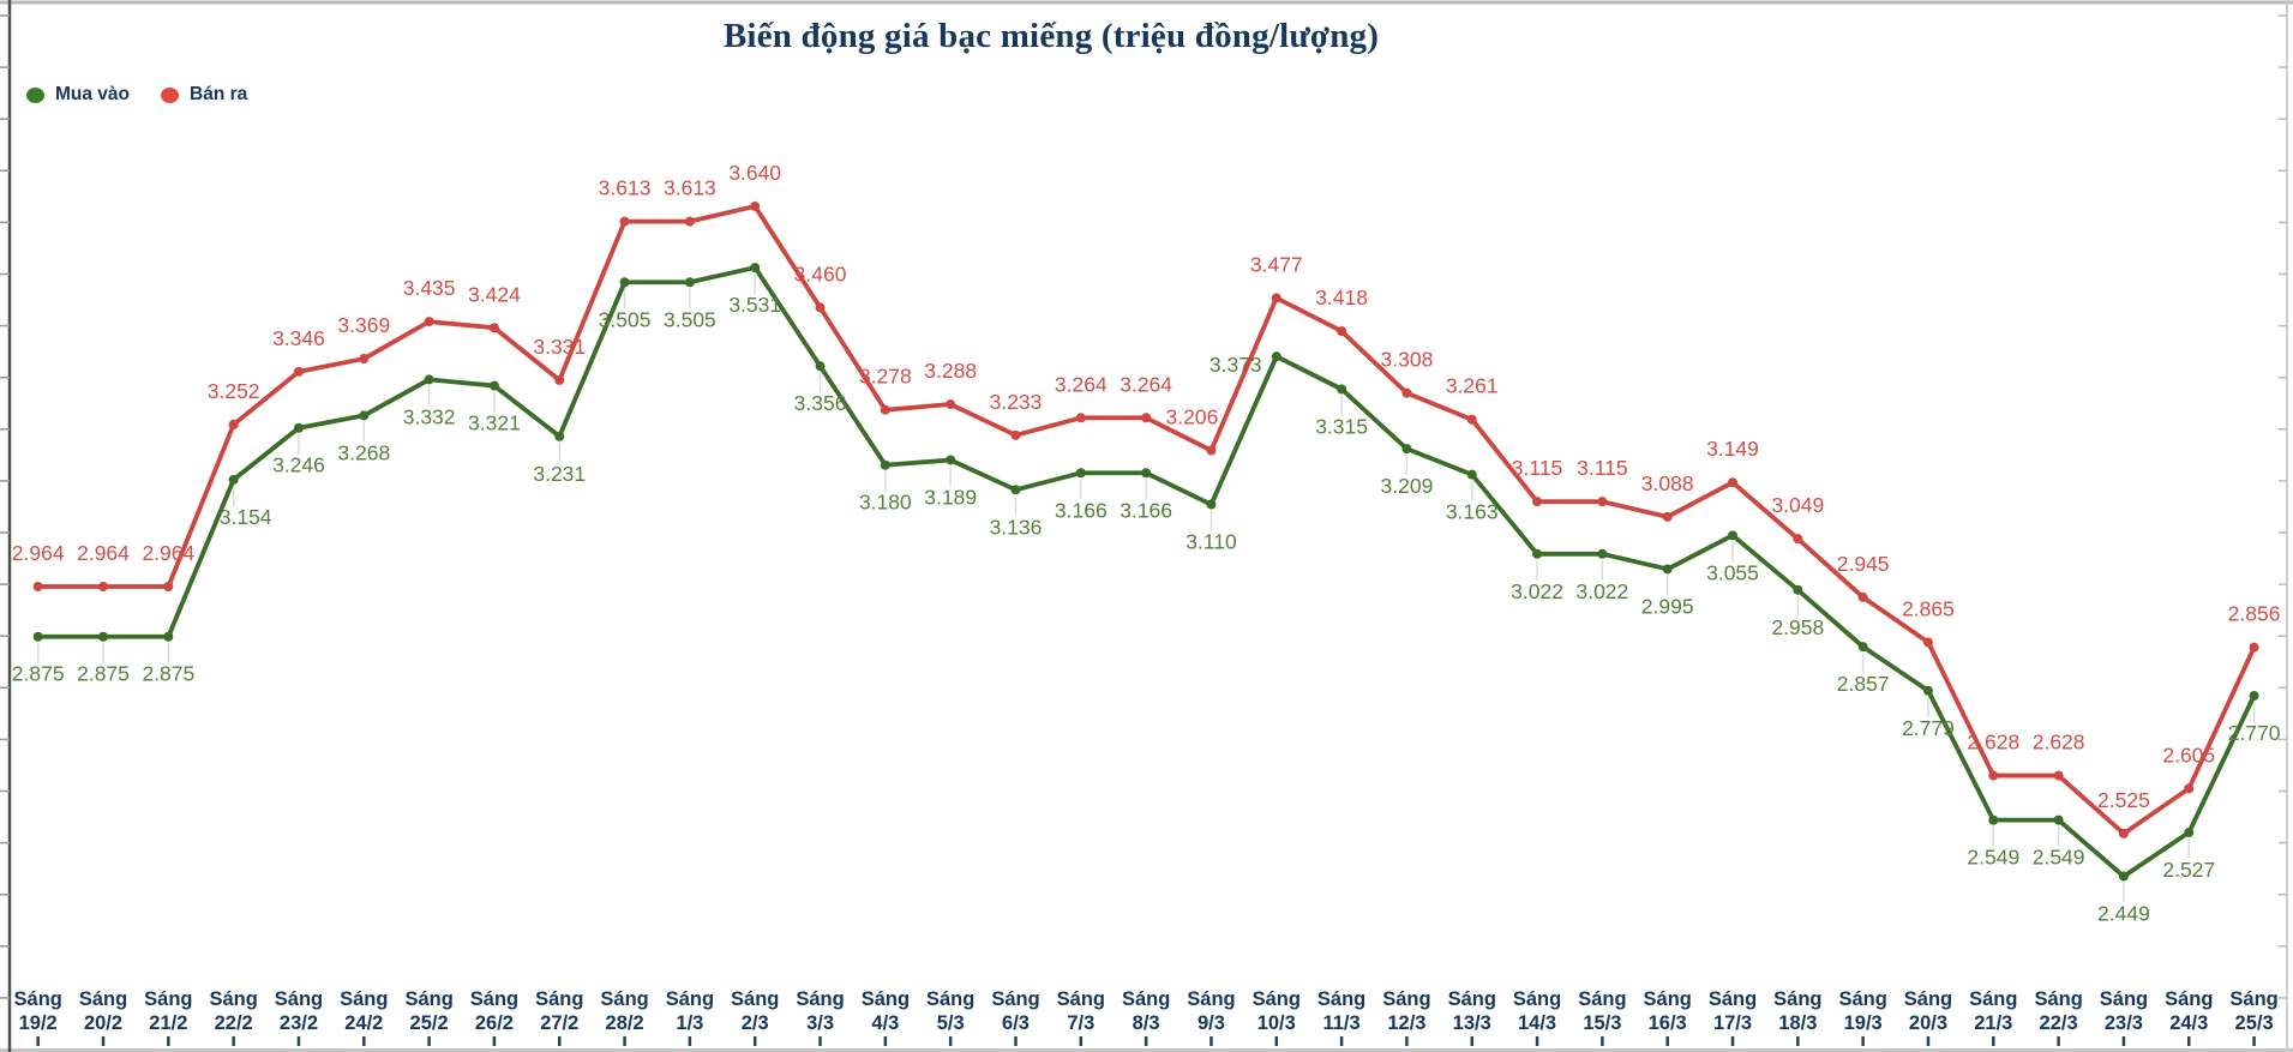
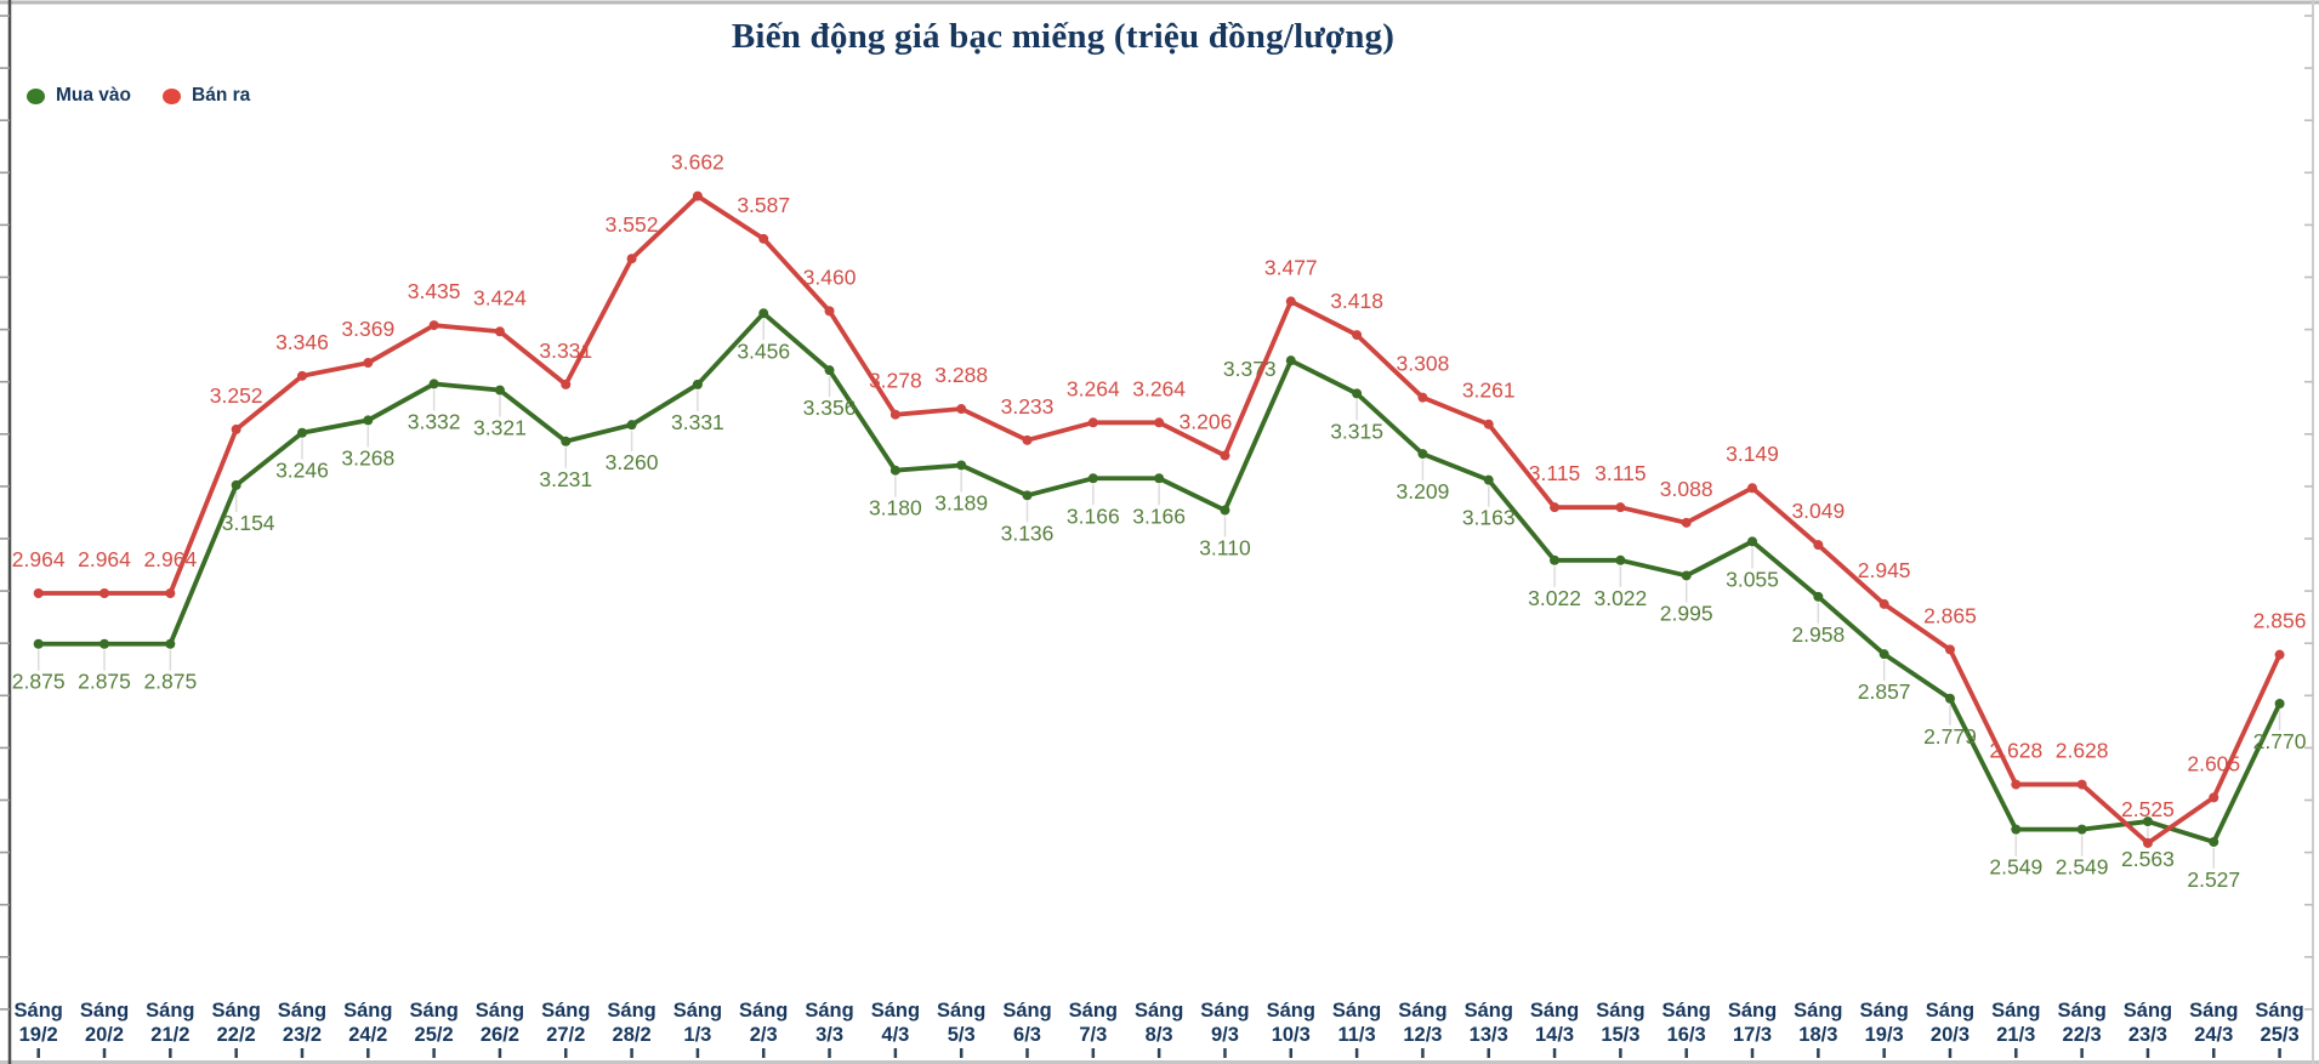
Mua vào/28/2: 3.505 -> 3.260
Bán ra/28/2: 3.613 -> 3.552
Mua vào/1/3: 3.505 -> 3.331
Bán ra/1/3: 3.613 -> 3.662
Mua vào/2/3: 3.531 -> 3.456
Bán ra/2/3: 3.640 -> 3.587
Mua vào/23/3: 2.449 -> 2.563
